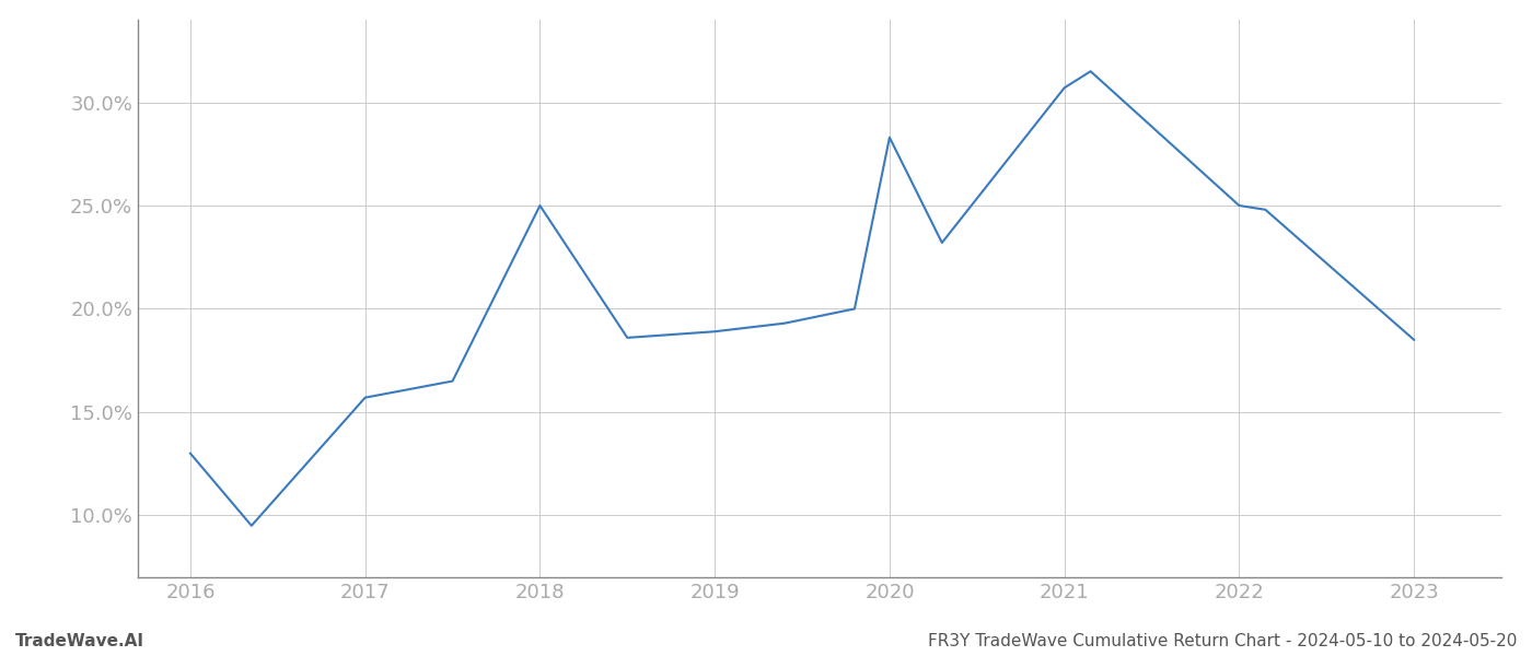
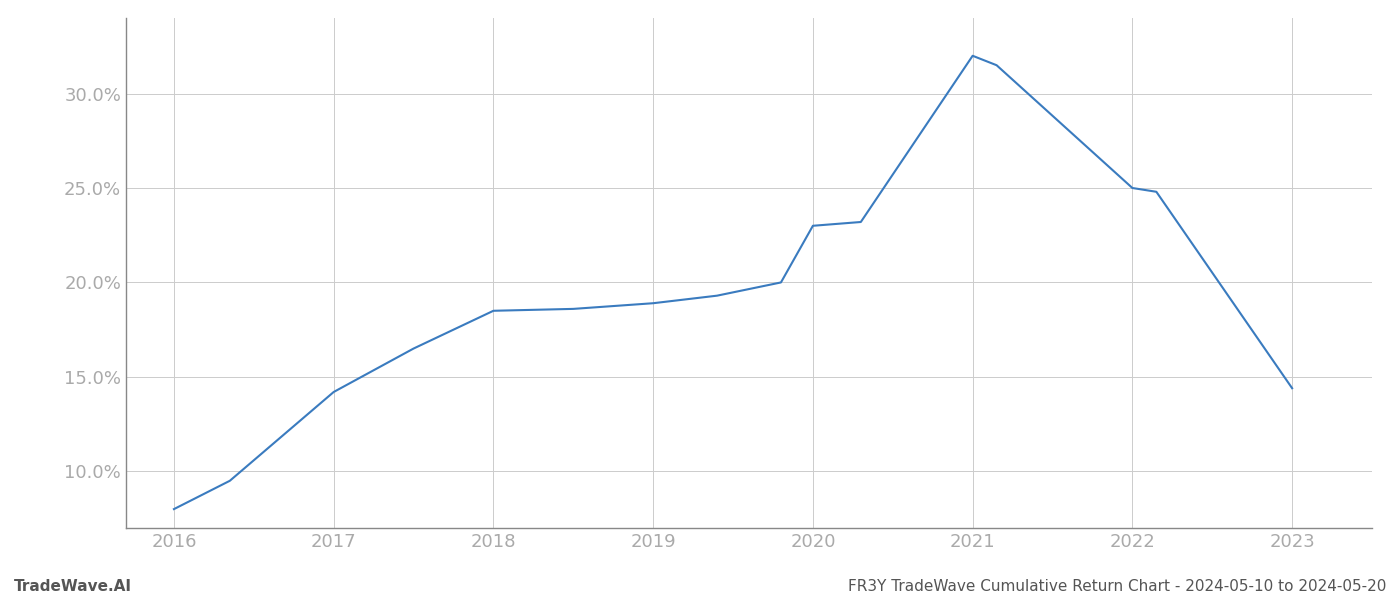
2016: 13.0% -> 8.0%
2017: 15.7% -> 14.2%
2018: 25.0% -> 18.5%
2020: 28.3% -> 23.0%
2021: 30.7% -> 32.0%
2023: 18.5% -> 14.4%
